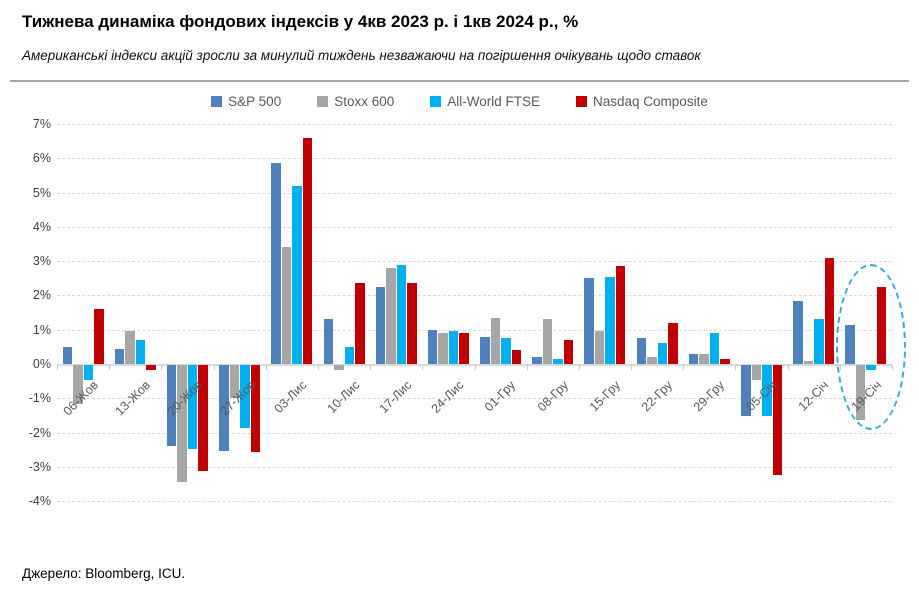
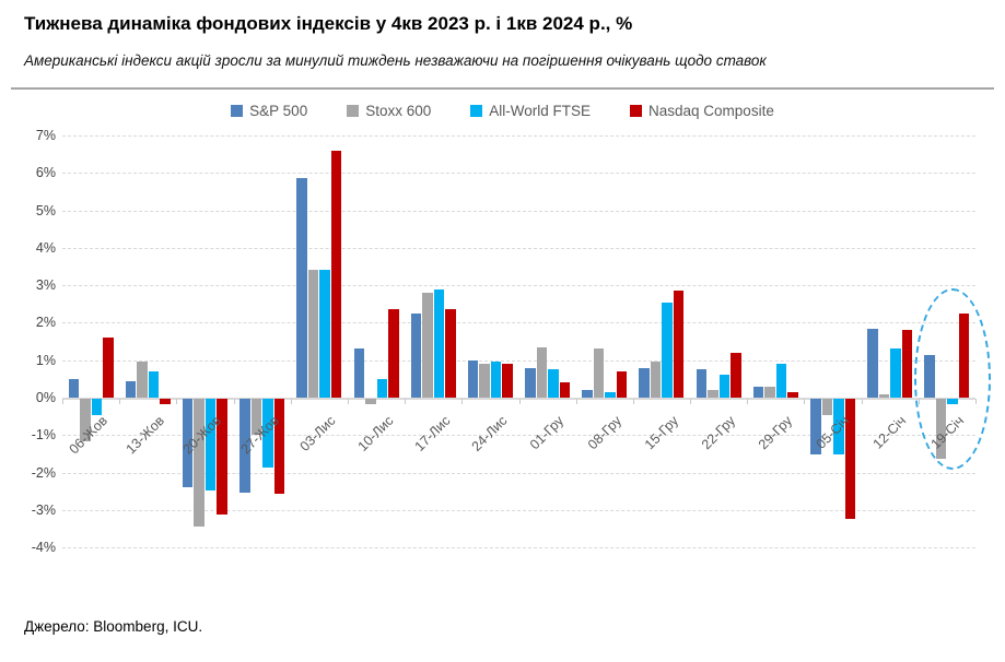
All-World FTSE/03-Лис: 5.2% -> 3.4%
S&P 500/15-Гру: 2.5% -> 0.8%
Nasdaq Composite/12-Січ: 3.1% -> 1.8%
